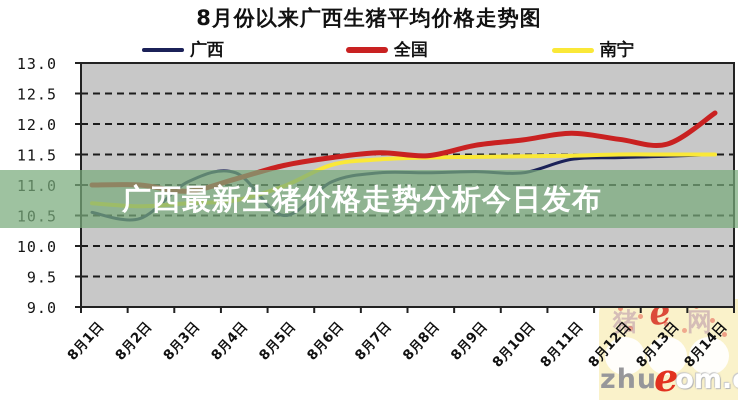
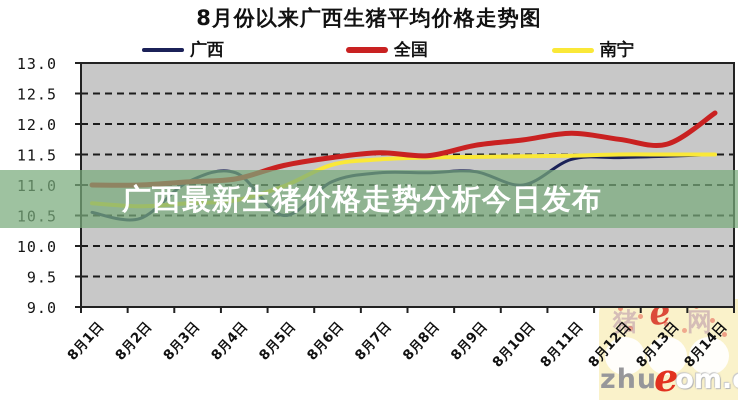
全国/8月3日: 10.9 -> 11.1
广西/8月10日: 11.2 -> 11.0
